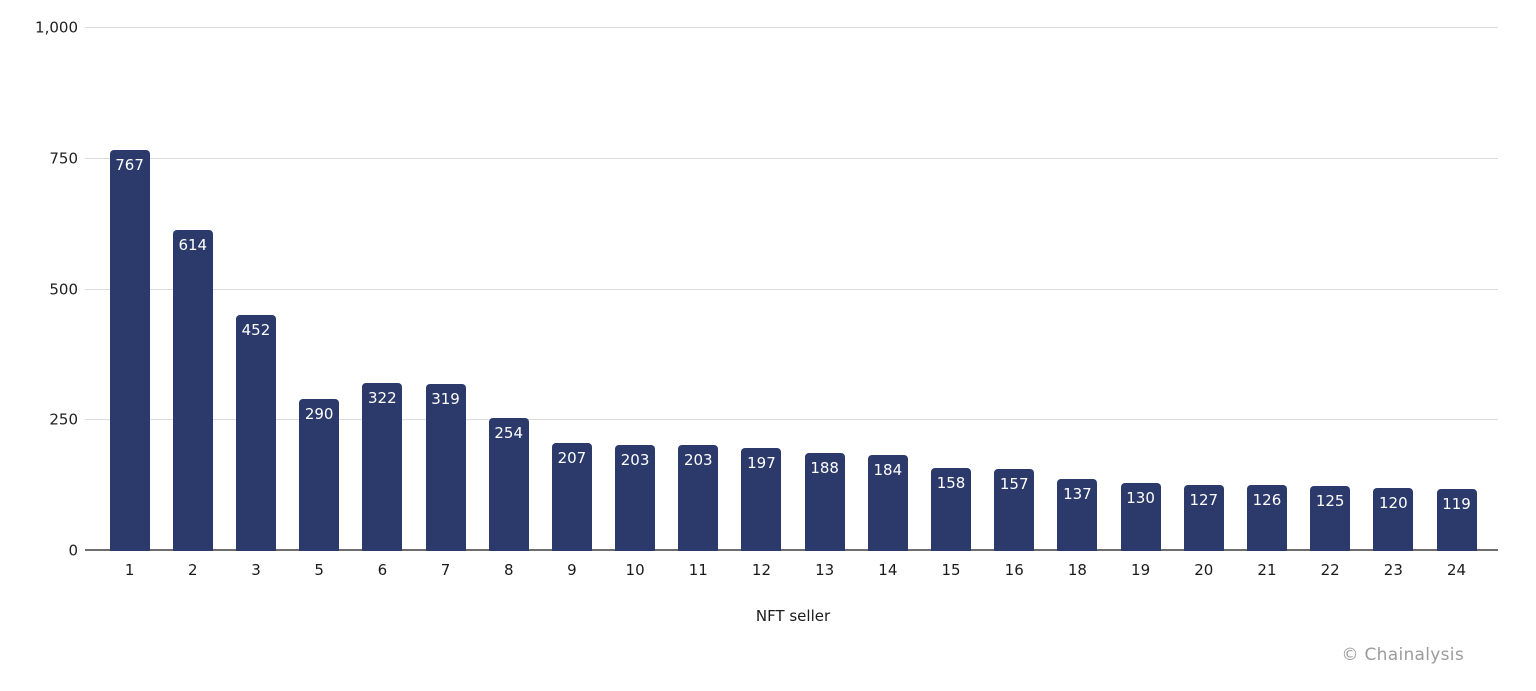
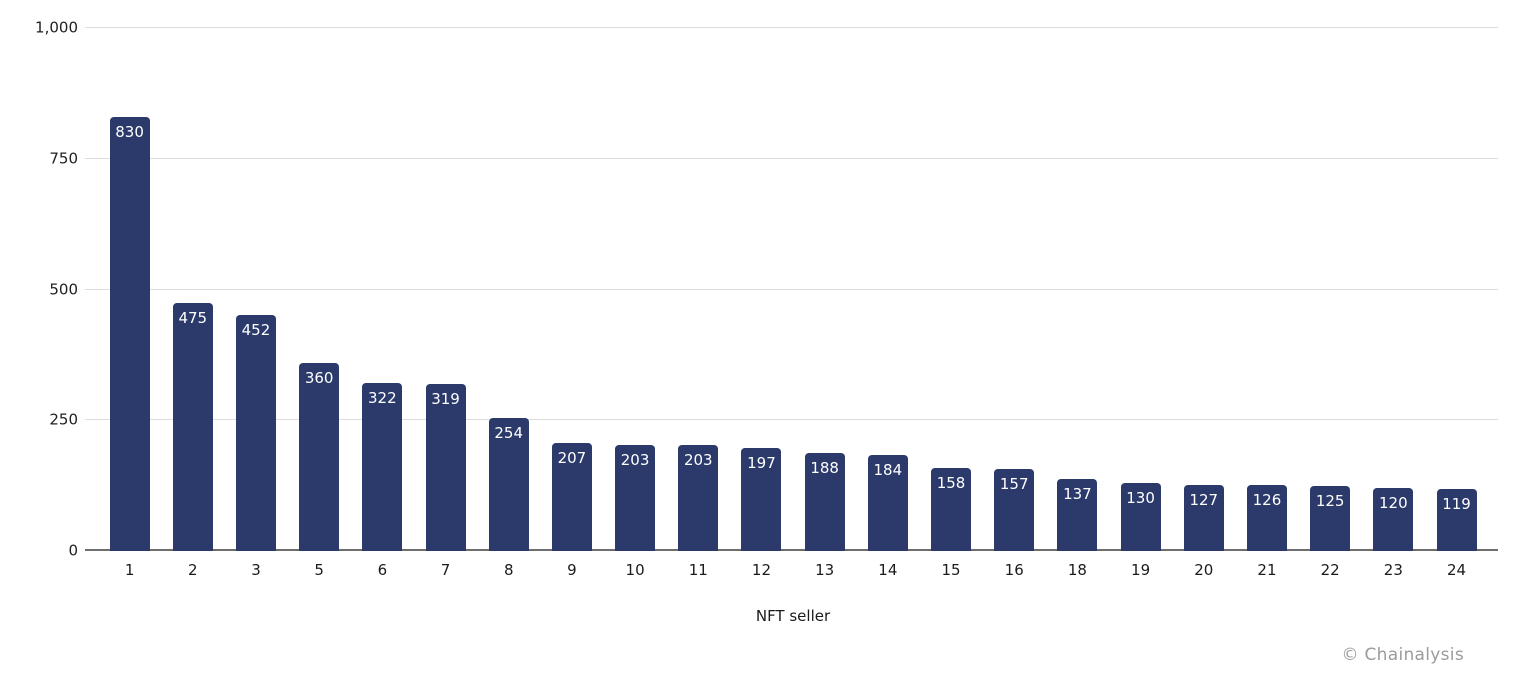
1: 767 -> 830
2: 614 -> 475
5: 290 -> 360
